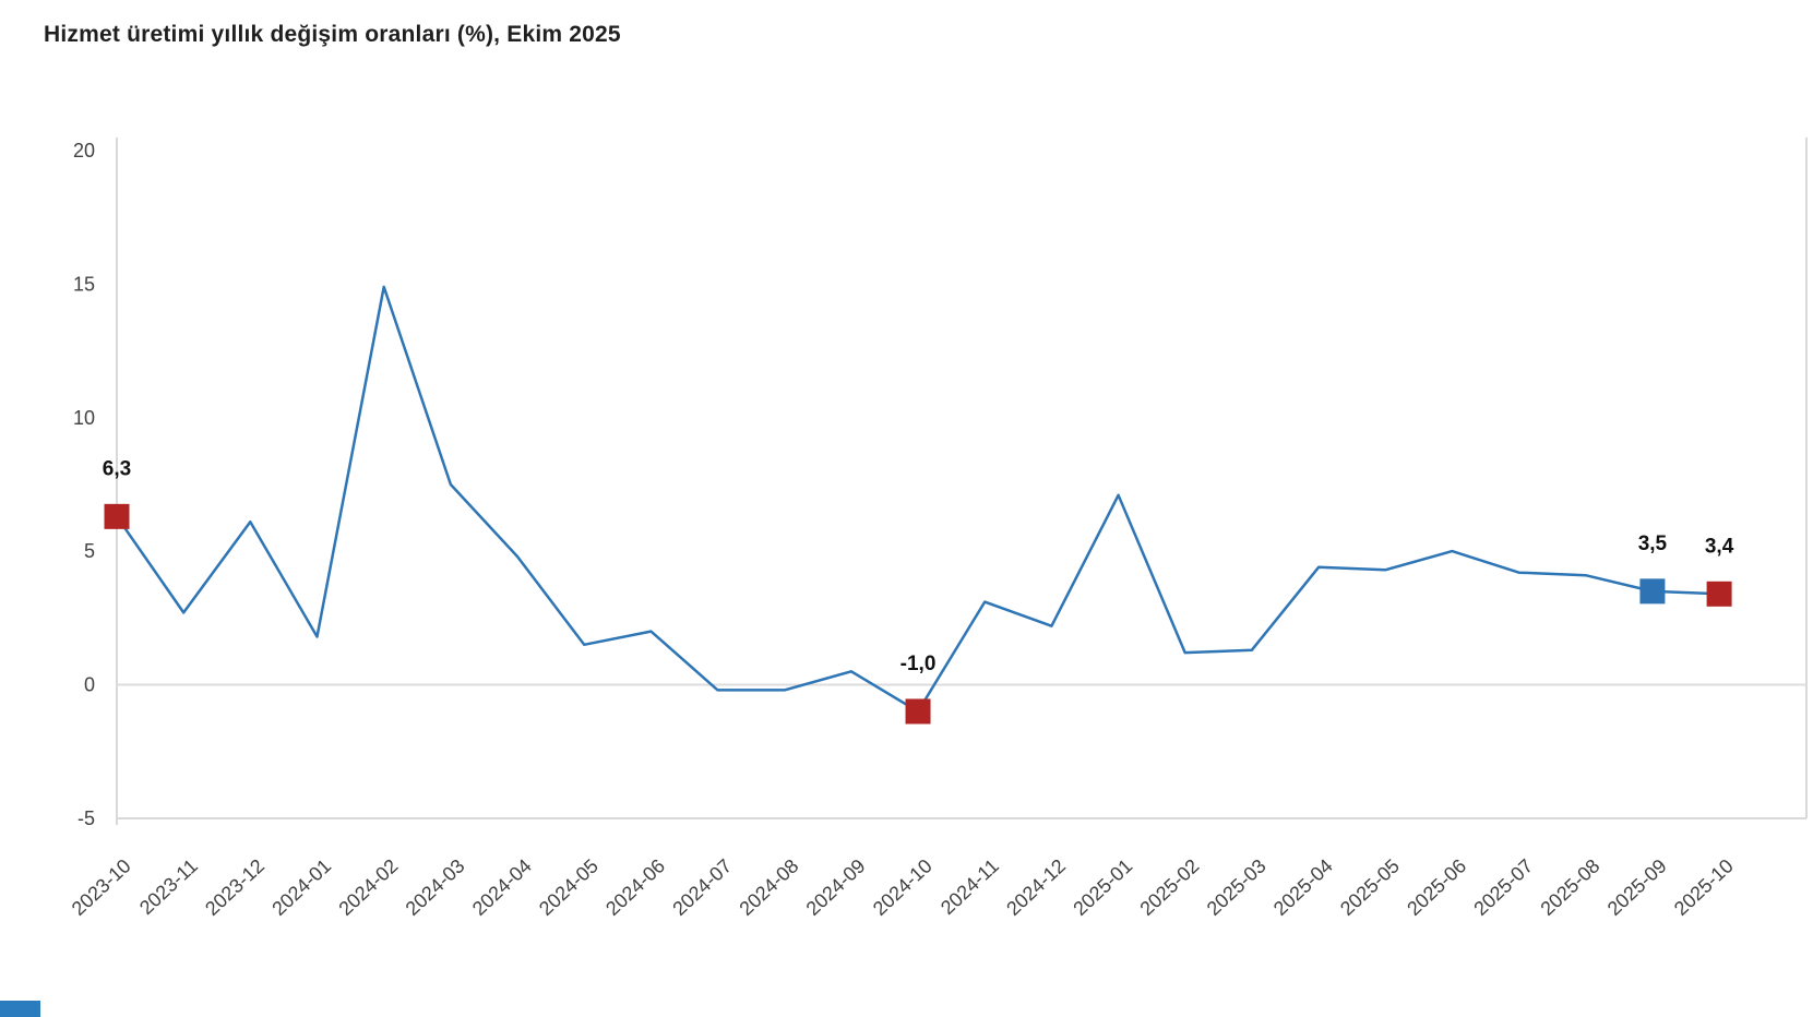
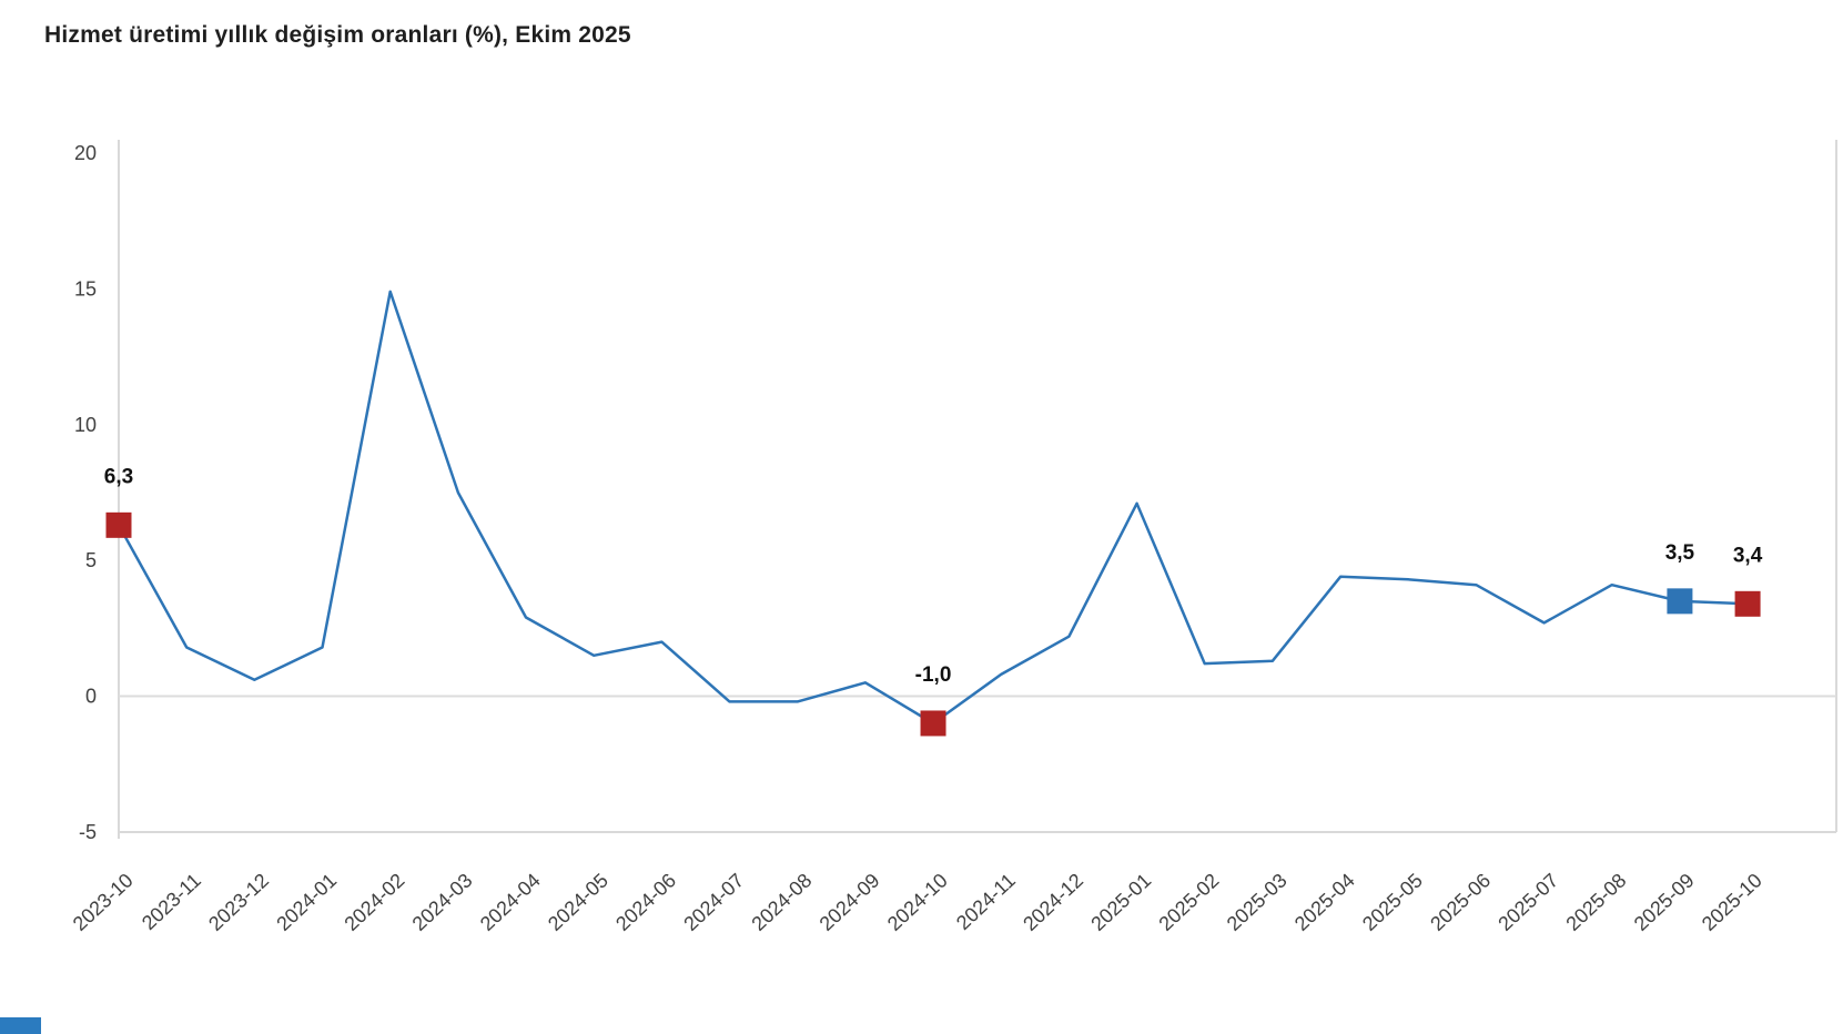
2023-11: 2.7 -> 1.8
2023-12: 6.1 -> 0.6
2024-04: 4.8 -> 2.9
2024-11: 3.1 -> 0.8
2025-06: 5.0 -> 4.1
2025-07: 4.2 -> 2.7
